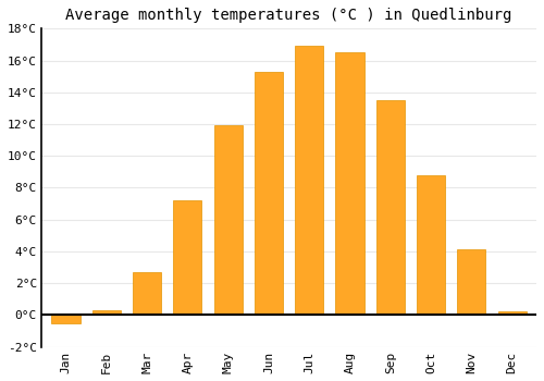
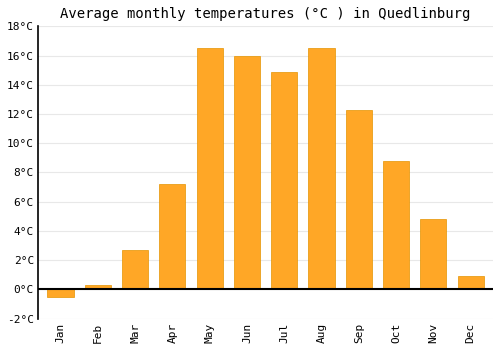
May: 11.9°C -> 16.5°C
Jun: 15.3°C -> 16.0°C
Jul: 16.9°C -> 14.9°C
Sep: 13.5°C -> 12.3°C
Nov: 4.1°C -> 4.8°C
Dec: 0.2°C -> 0.9°C
